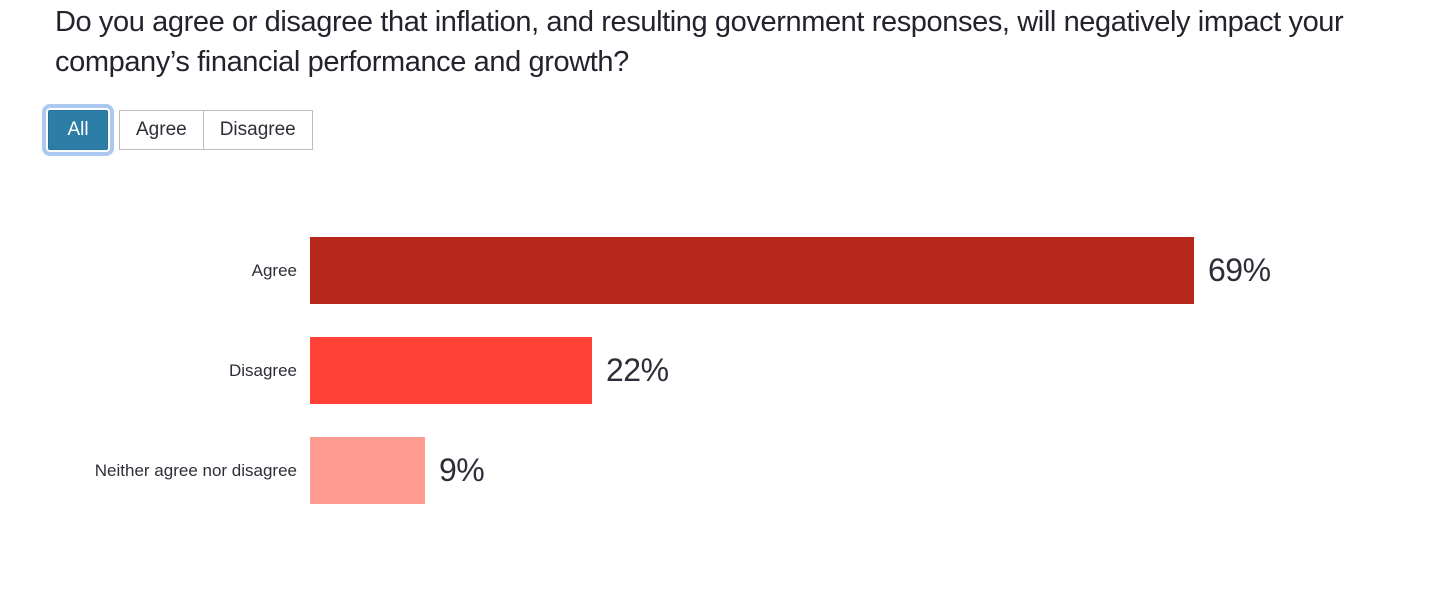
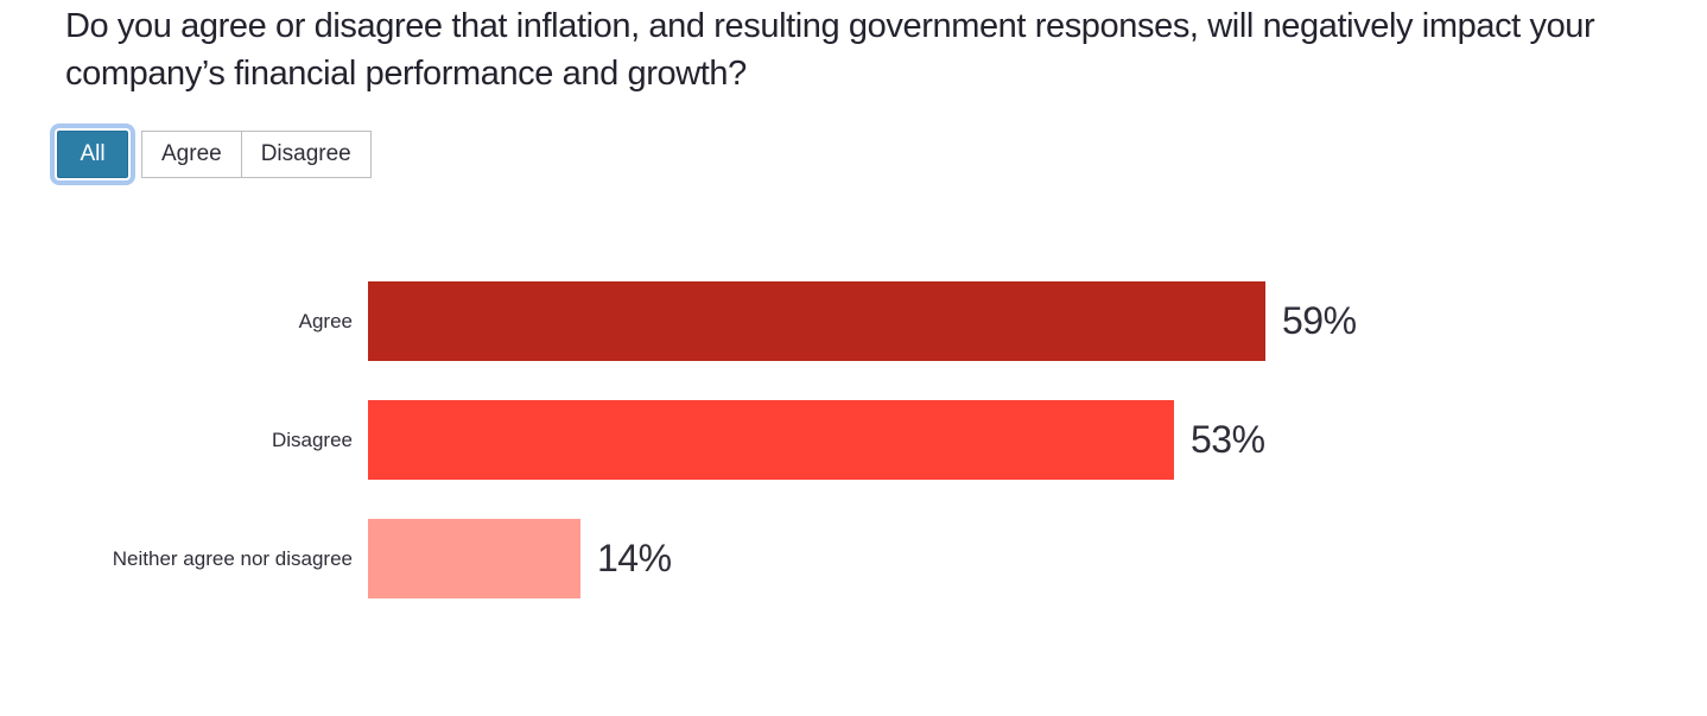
Agree: 69% -> 59%
Disagree: 22% -> 53%
Neither agree nor disagree: 9% -> 14%
